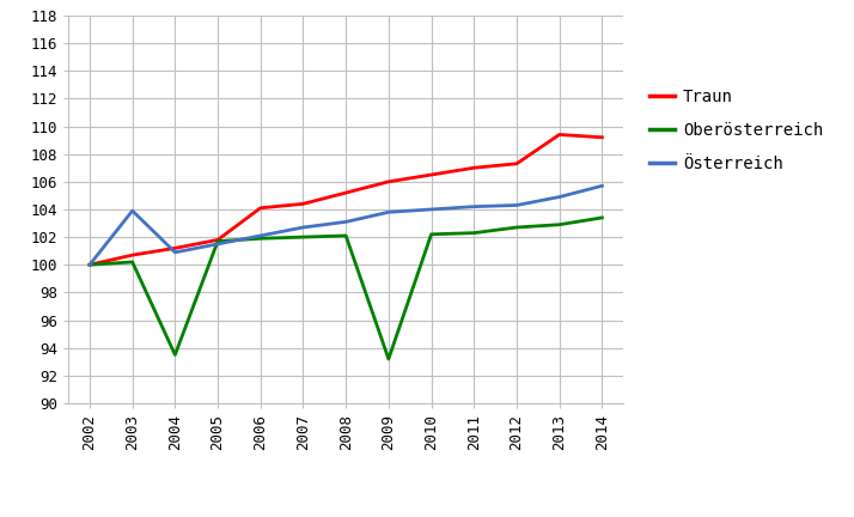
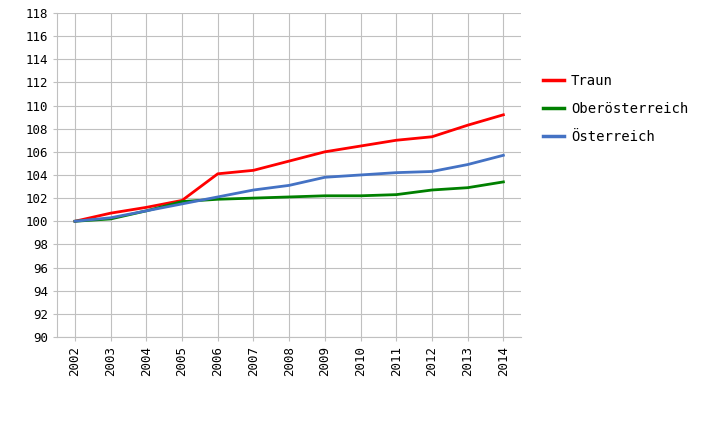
Österreich/2003: 103.9 -> 100.3
Oberösterreich/2004: 93.5 -> 100.9
Oberösterreich/2009: 93.2 -> 102.2
Traun/2013: 109.4 -> 108.3
